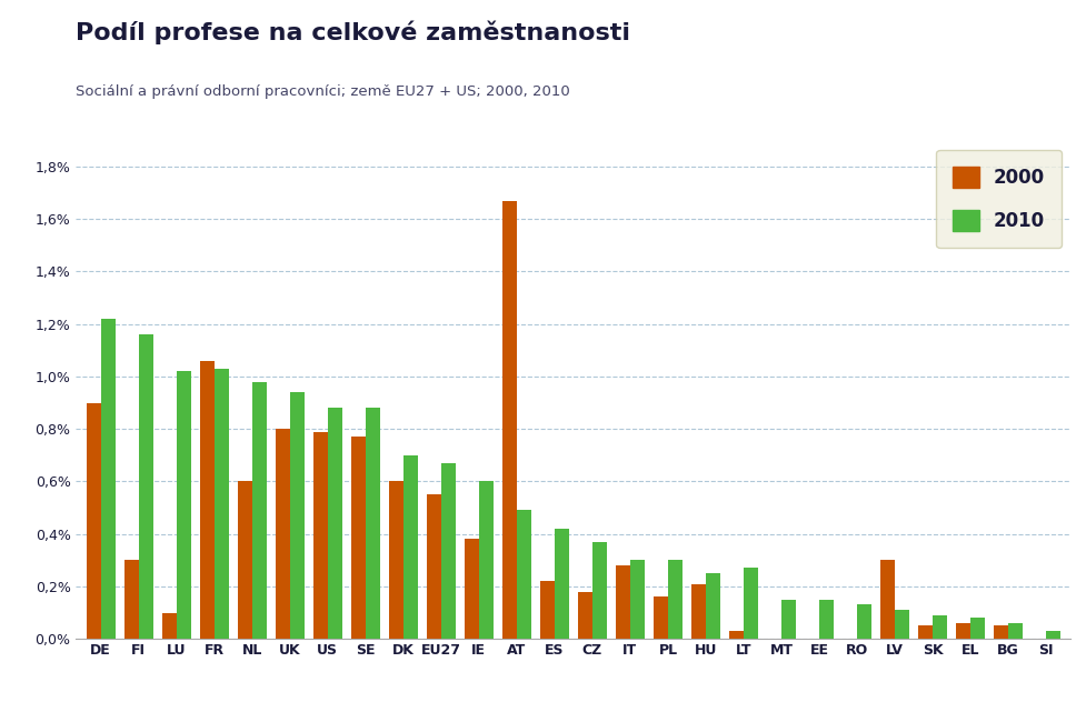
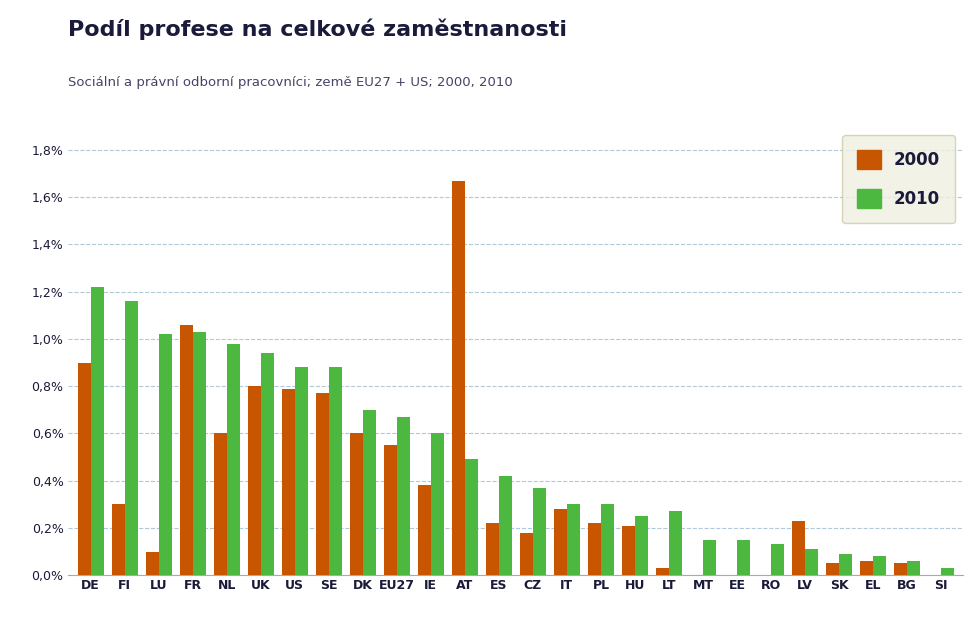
2000/PL: 0,16% -> 0,22%
2000/LV: 0,30% -> 0,23%
